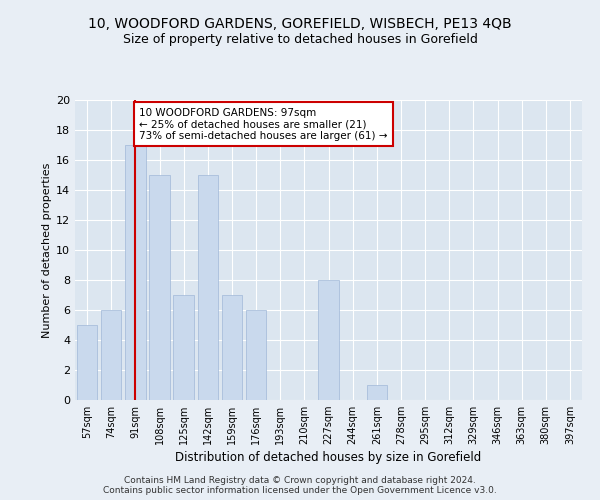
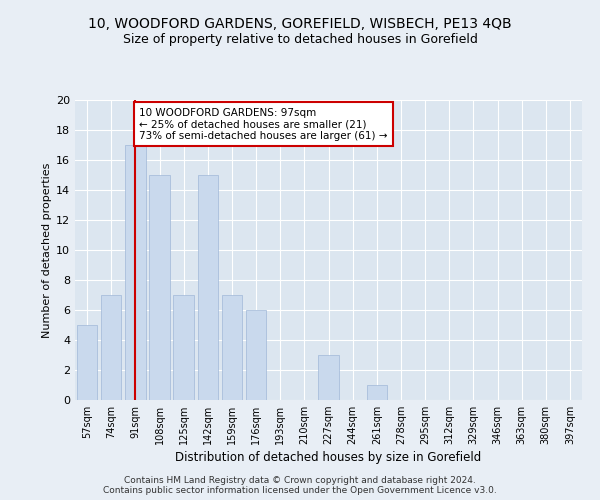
74sqm: 6 -> 7
227sqm: 8 -> 3
